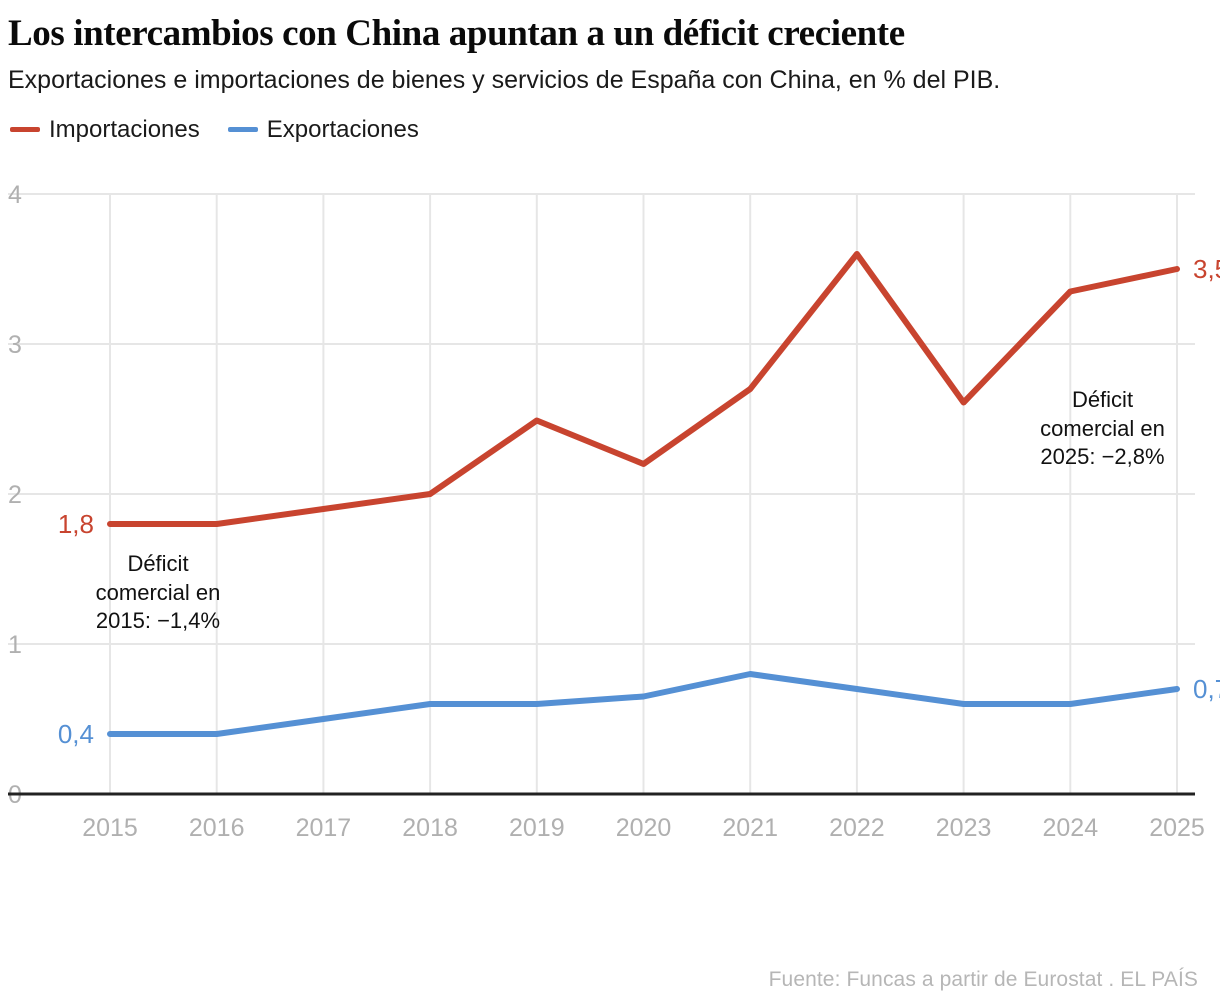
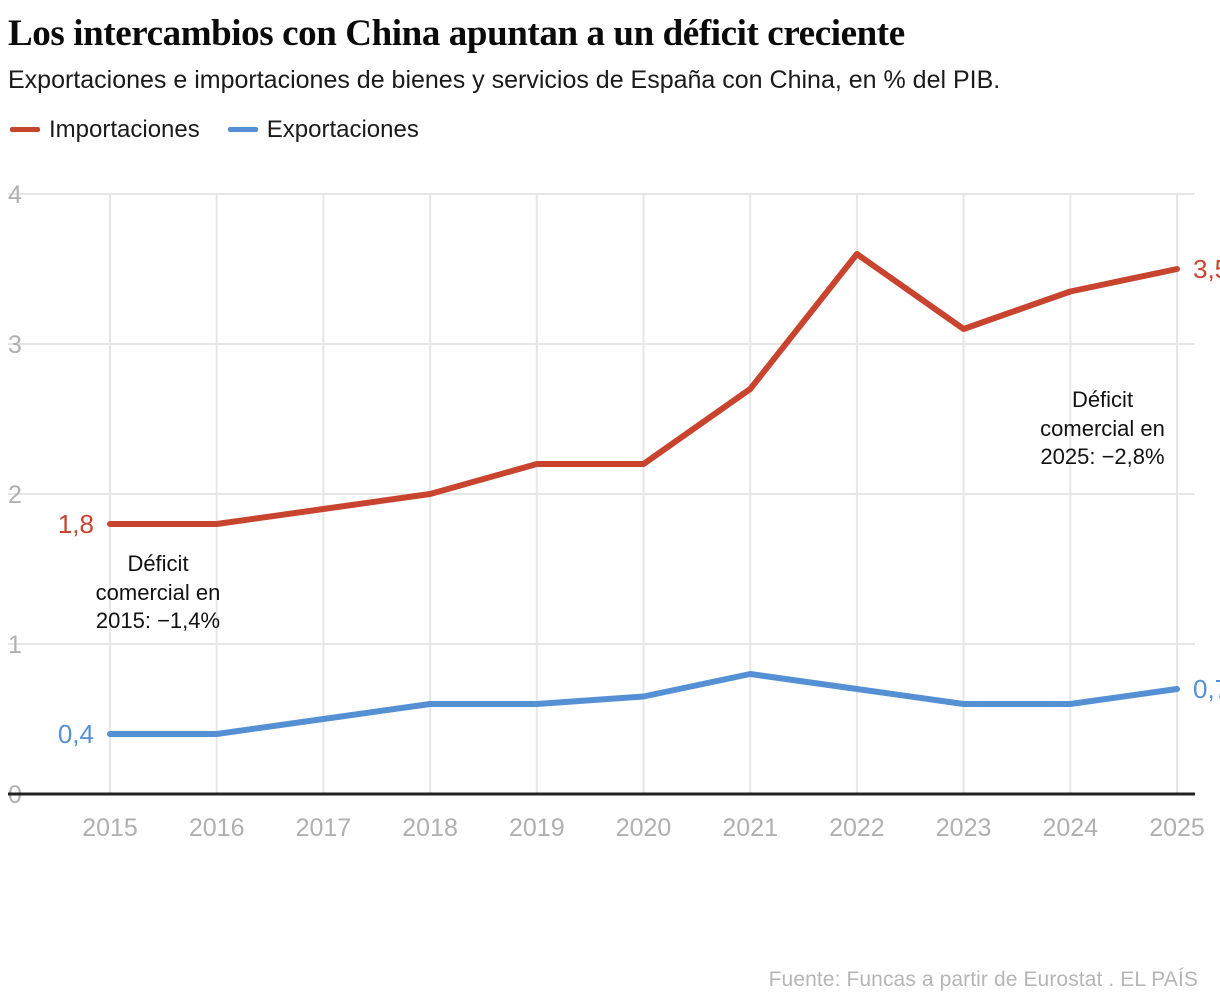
Importaciones/2019: 2.49 -> 2.20
Importaciones/2023: 2.61 -> 3.10
